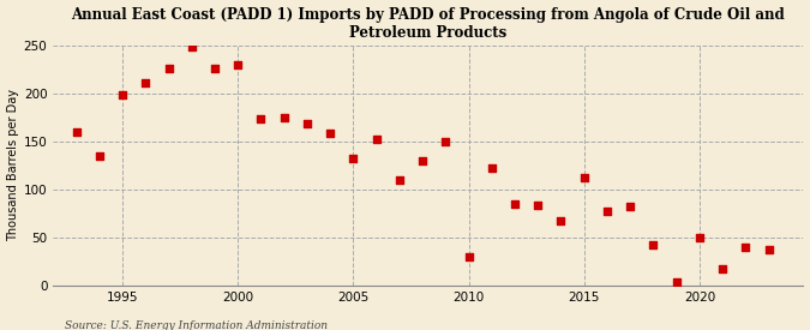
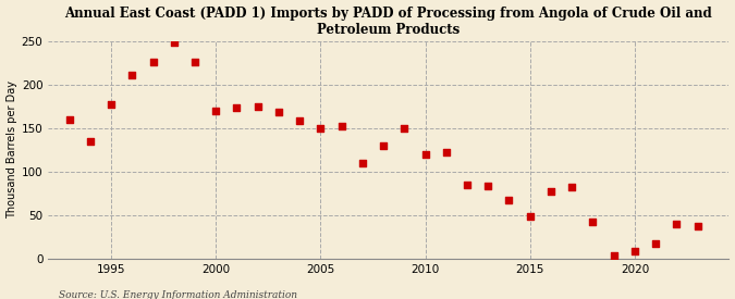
1995: 198 -> 177
2000: 230 -> 170
2005: 132 -> 150
2010: 30 -> 120
2015: 112 -> 49
2020: 50 -> 9
